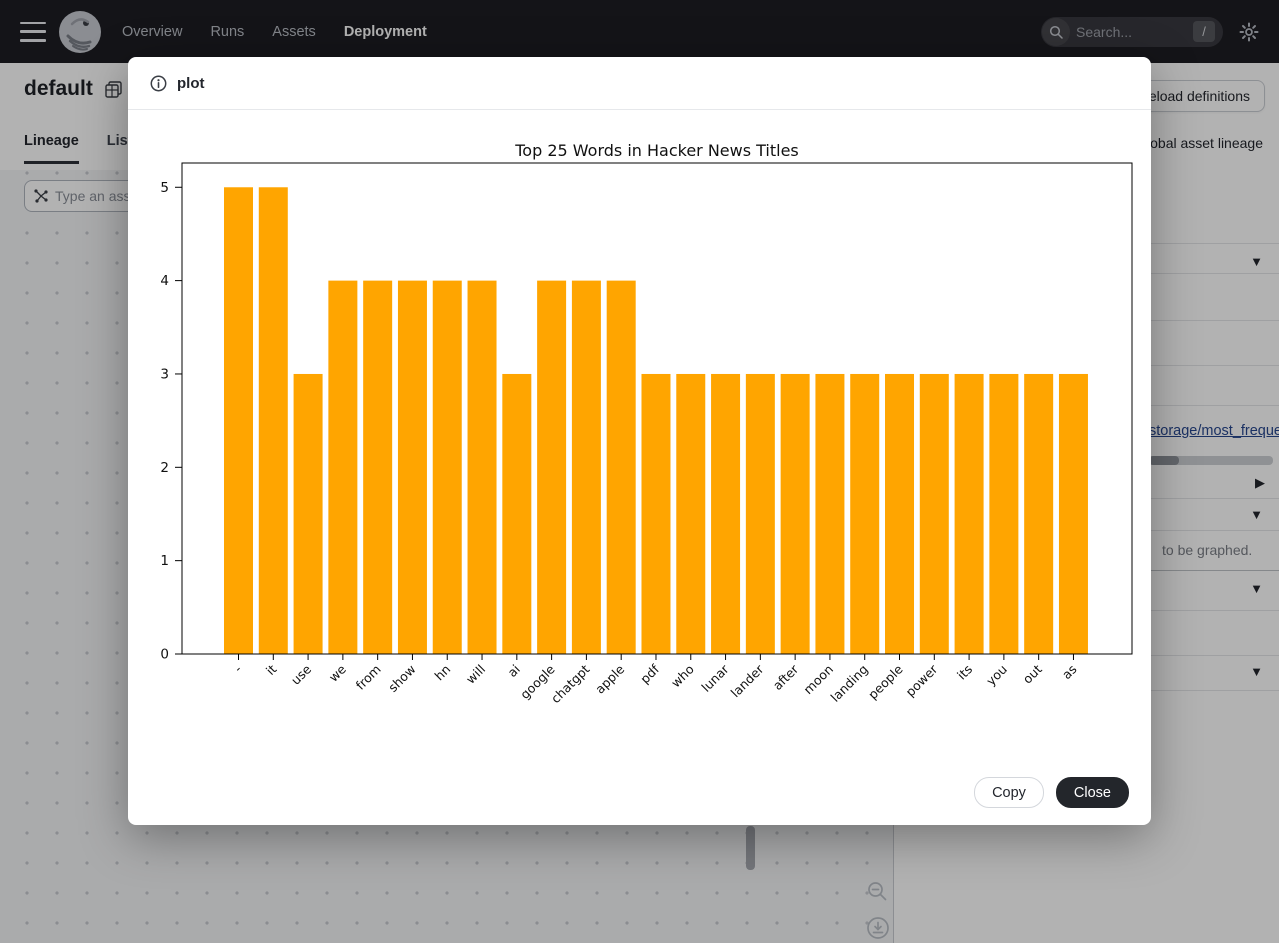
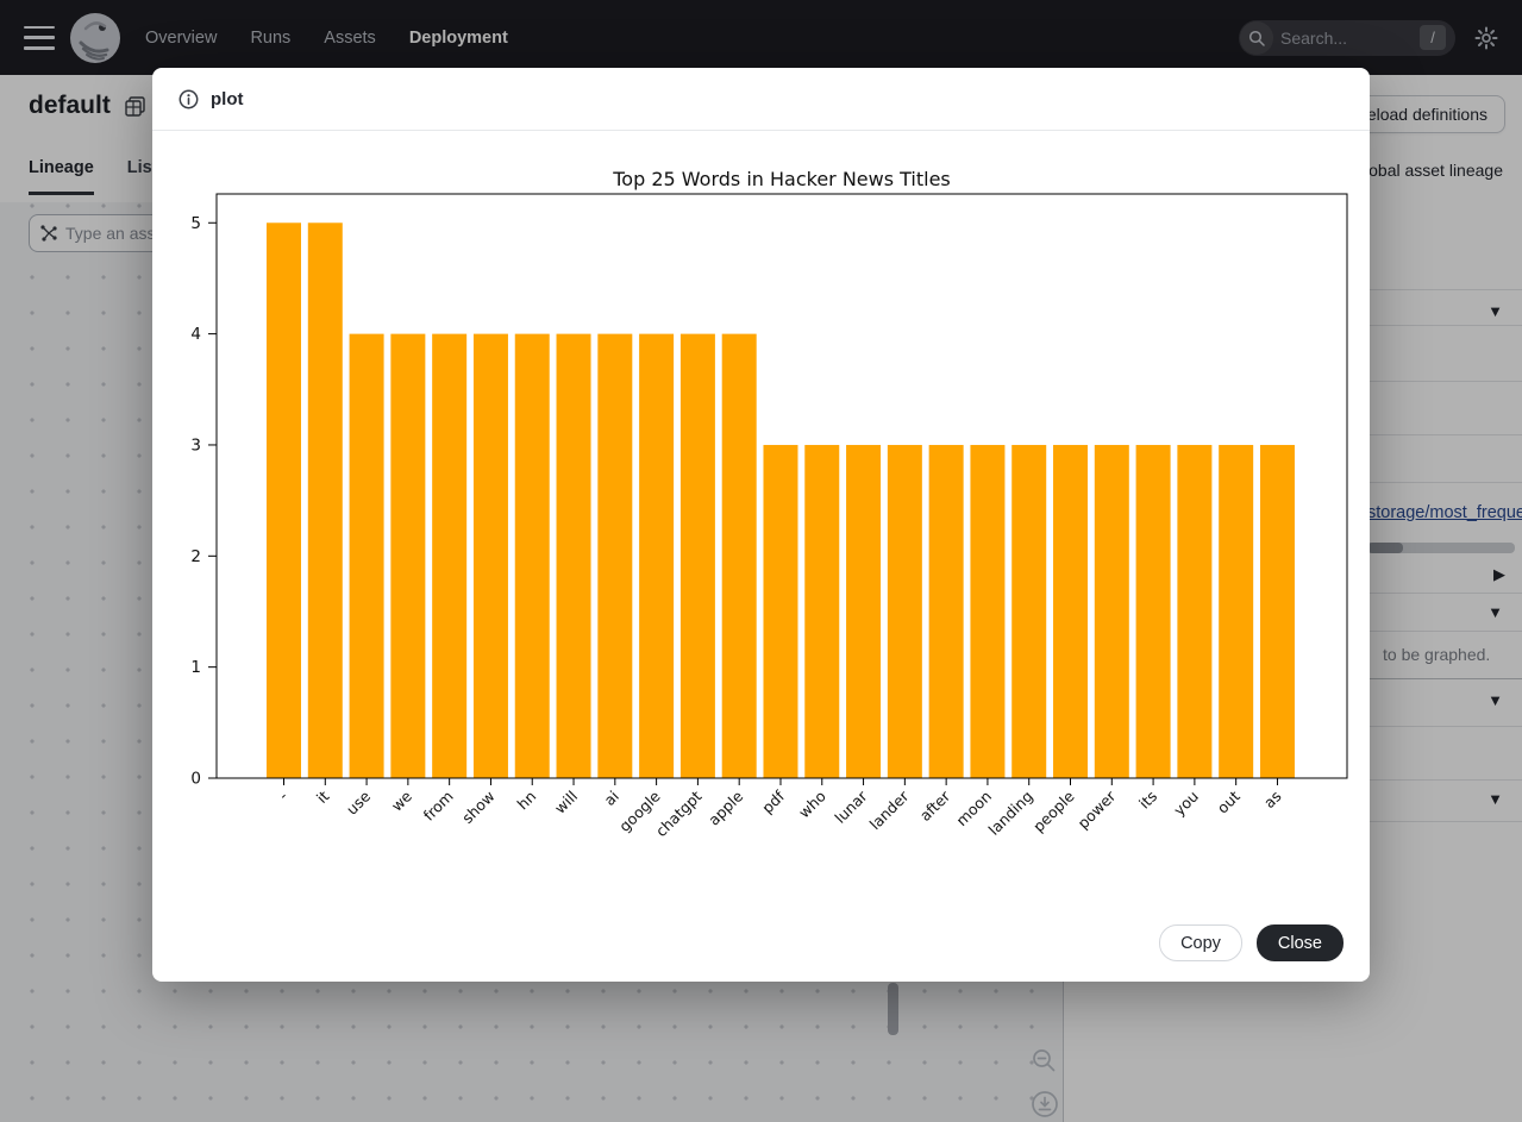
use: 3 -> 4
ai: 3 -> 4
